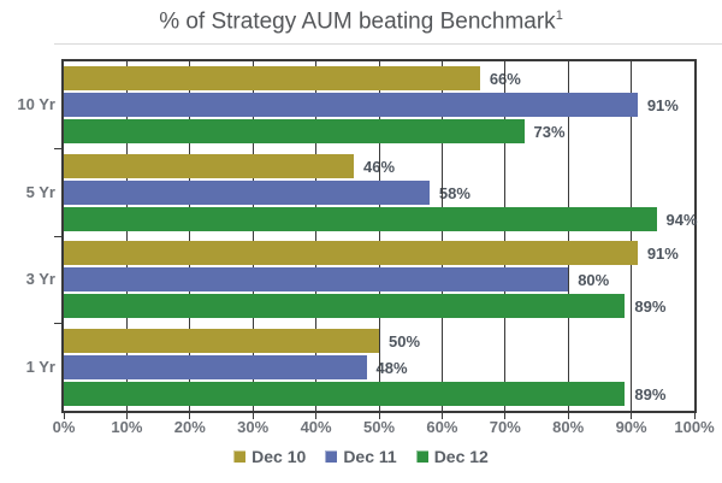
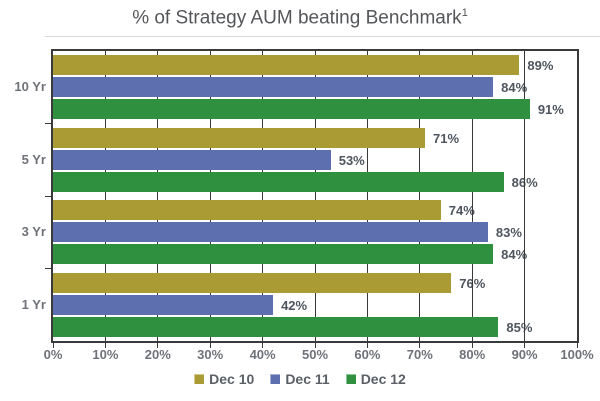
Dec 10/10 Yr: 66% -> 89%
Dec 11/10 Yr: 91% -> 84%
Dec 12/10 Yr: 73% -> 91%
Dec 10/5 Yr: 46% -> 71%
Dec 11/5 Yr: 58% -> 53%
Dec 12/5 Yr: 94% -> 86%
Dec 10/3 Yr: 91% -> 74%
Dec 11/3 Yr: 80% -> 83%
Dec 12/3 Yr: 89% -> 84%
Dec 10/1 Yr: 50% -> 76%
Dec 11/1 Yr: 48% -> 42%
Dec 12/1 Yr: 89% -> 85%
